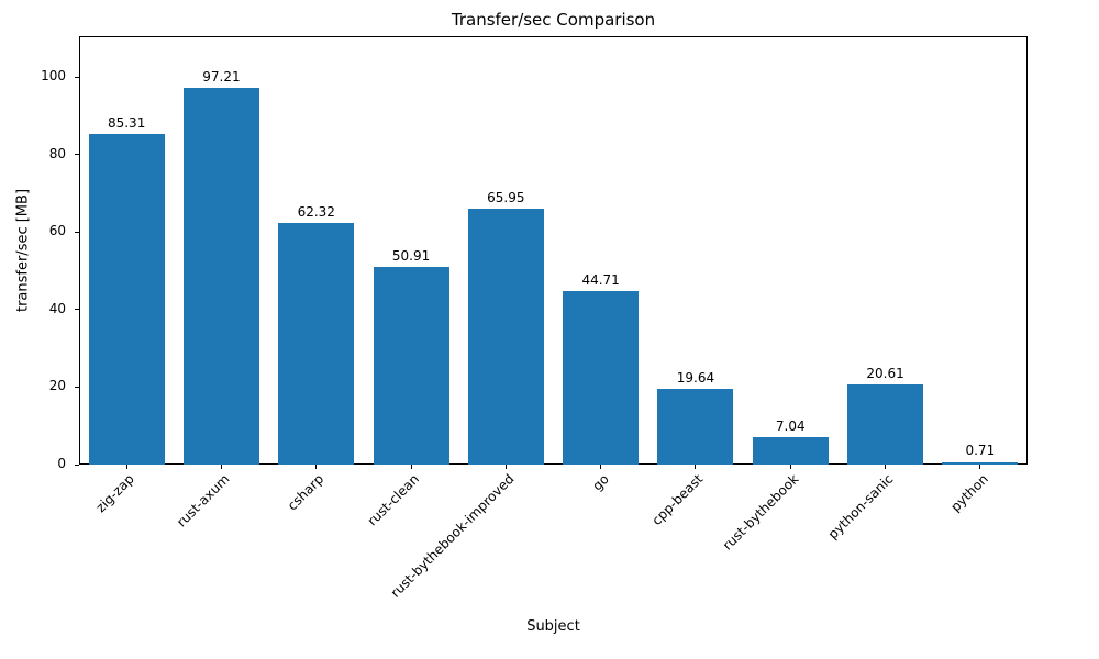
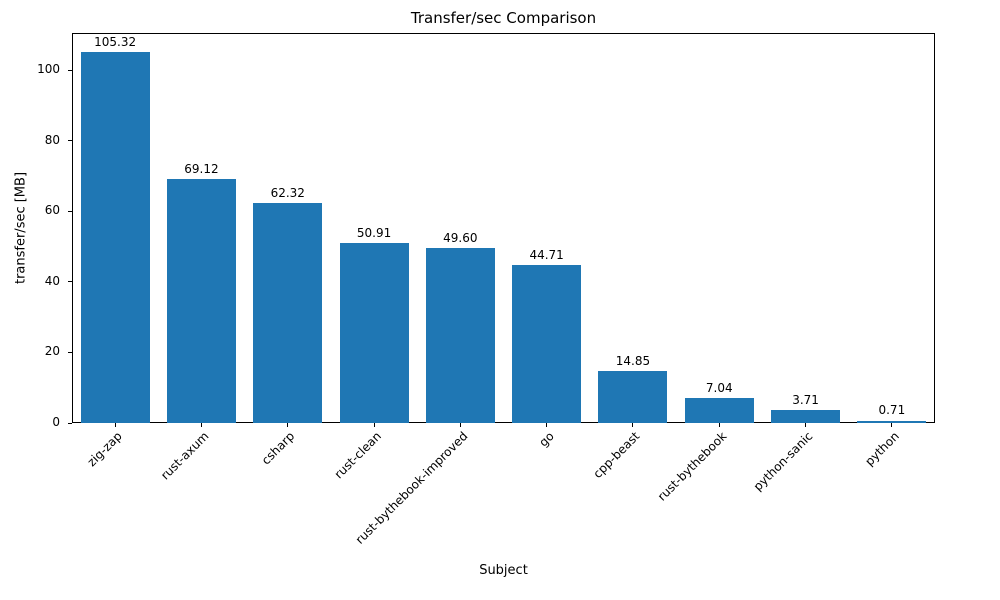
zig-zap: 85.31 -> 105.32
rust-axum: 97.21 -> 69.12
rust-bythebook-improved: 65.95 -> 49.60
cpp-beast: 19.64 -> 14.85
python-sanic: 20.61 -> 3.71
